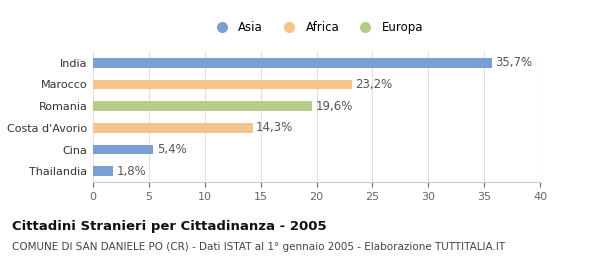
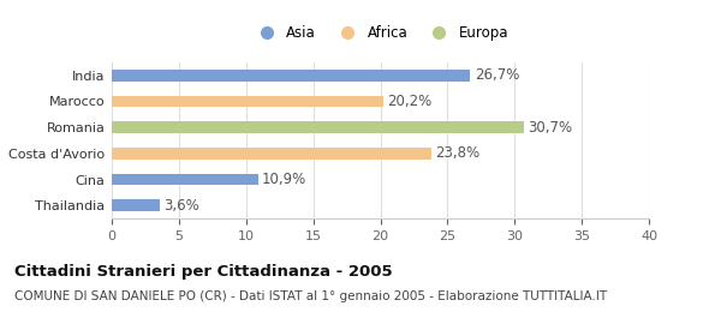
India: 35,7% -> 26,7%
Marocco: 23,2% -> 20,2%
Romania: 19,6% -> 30,7%
Costa d'Avorio: 14,3% -> 23,8%
Cina: 5,4% -> 10,9%
Thailandia: 1,8% -> 3,6%
